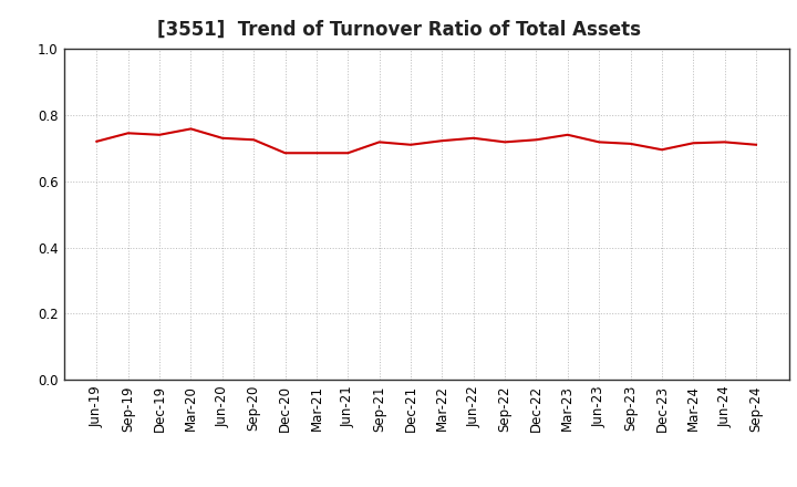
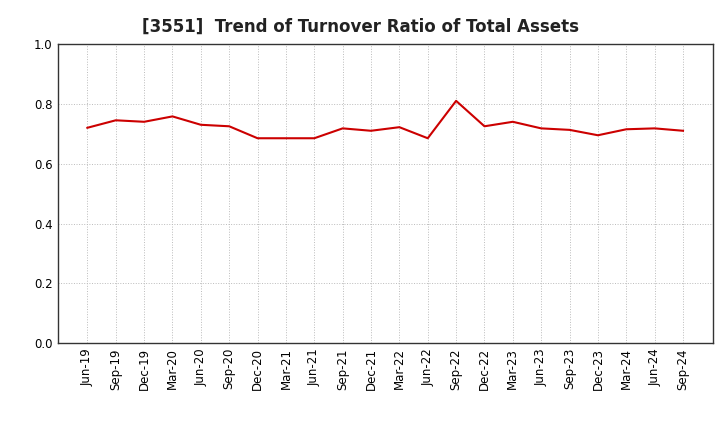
Jun-22: 0.730 -> 0.685
Sep-22: 0.718 -> 0.810
